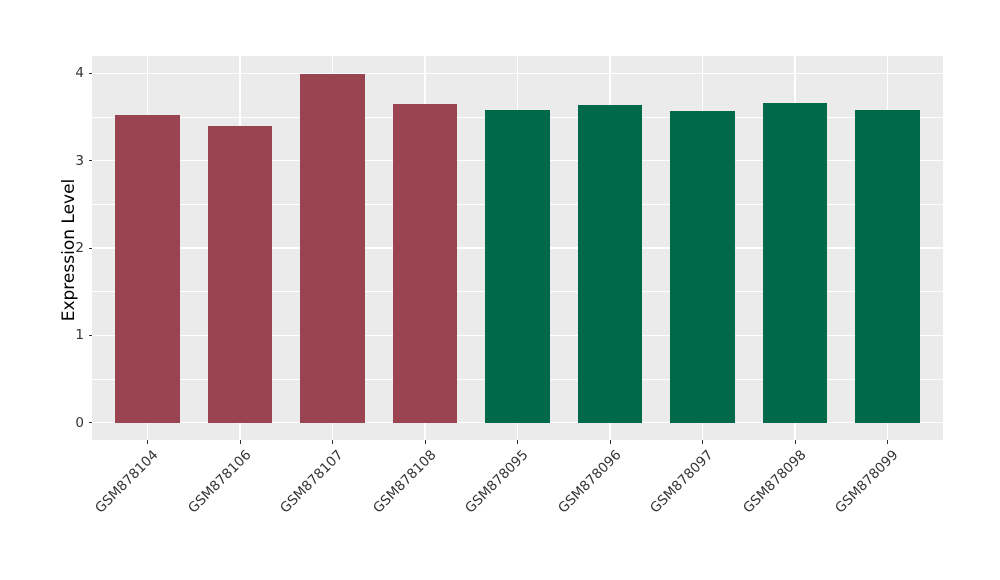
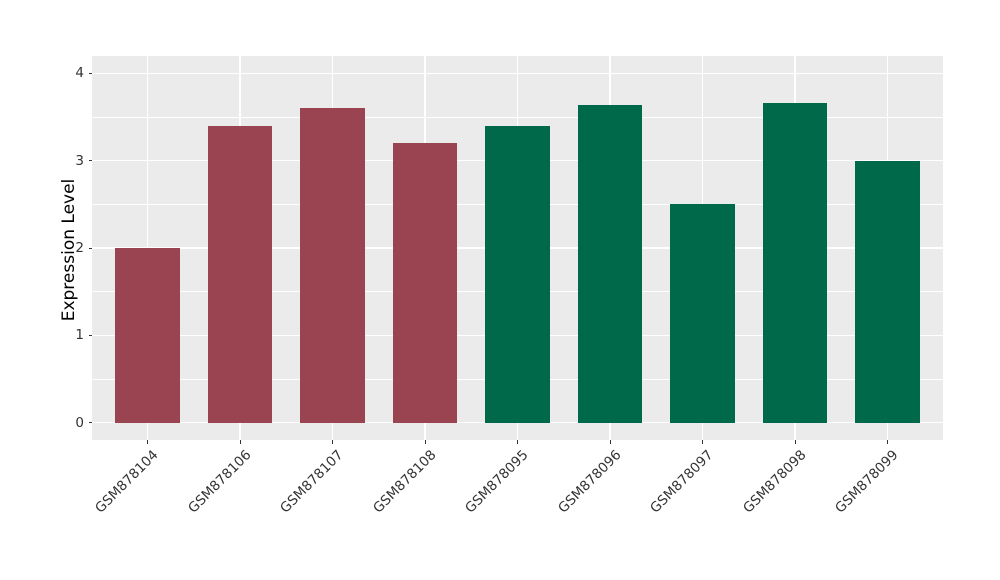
GSM878104: 3.5 -> 2.0
GSM878107: 4.0 -> 3.6
GSM878108: 3.6 -> 3.2
GSM878095: 3.6 -> 3.4
GSM878097: 3.6 -> 2.5
GSM878099: 3.6 -> 3.0
